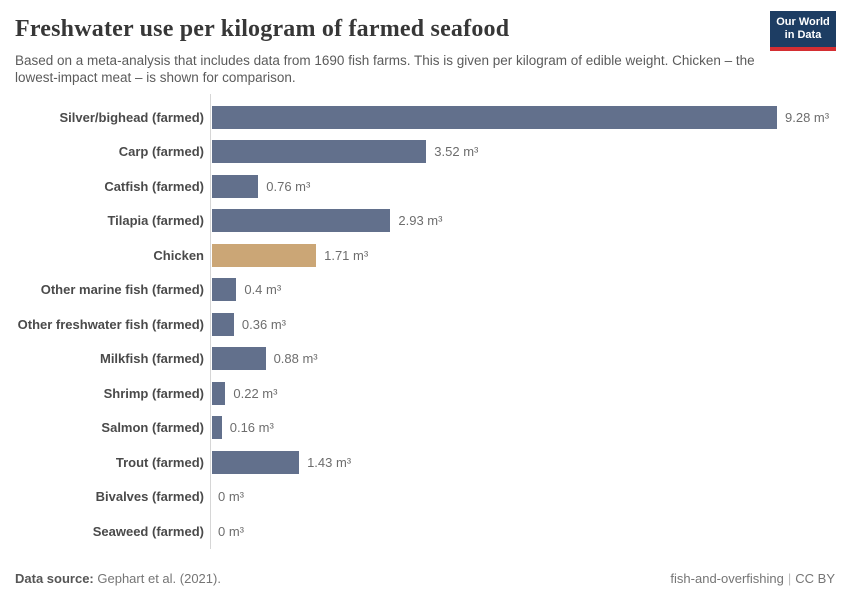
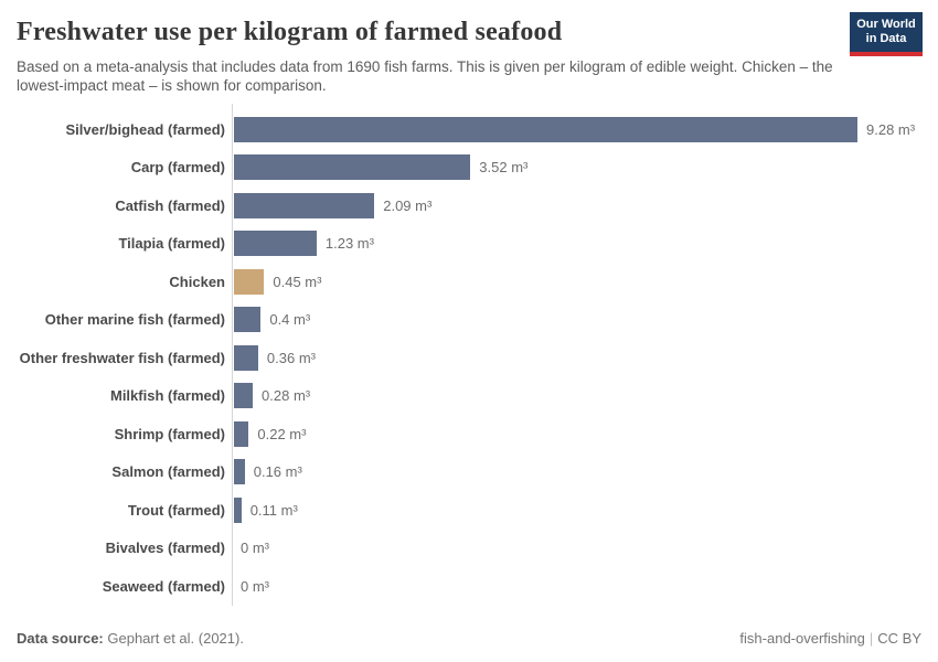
Catfish (farmed): 0.76 -> 2.09
Tilapia (farmed): 2.93 -> 1.23
Chicken: 1.71 -> 0.45
Milkfish (farmed): 0.88 -> 0.28
Trout (farmed): 1.43 -> 0.11
